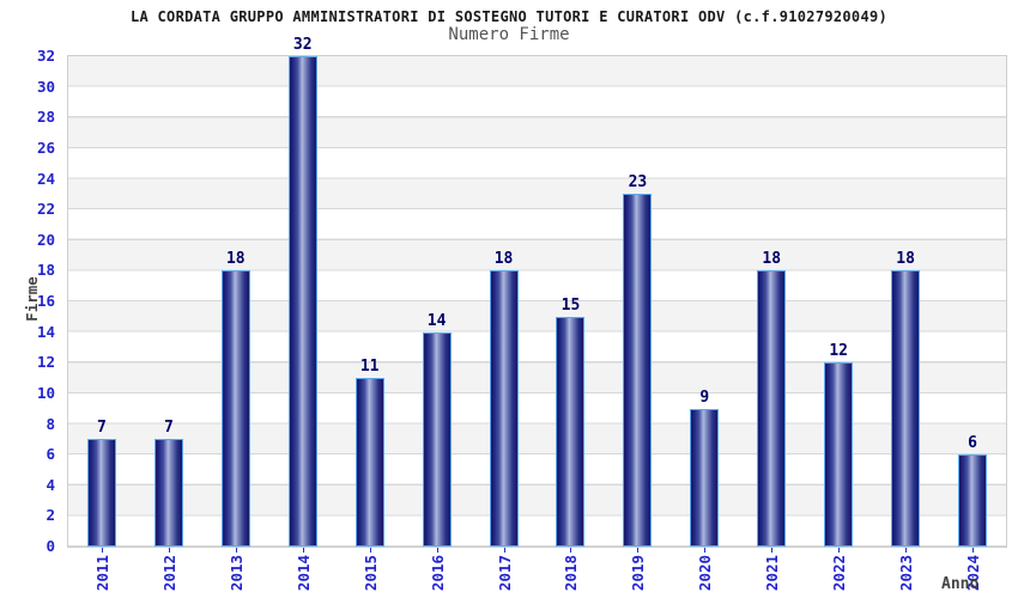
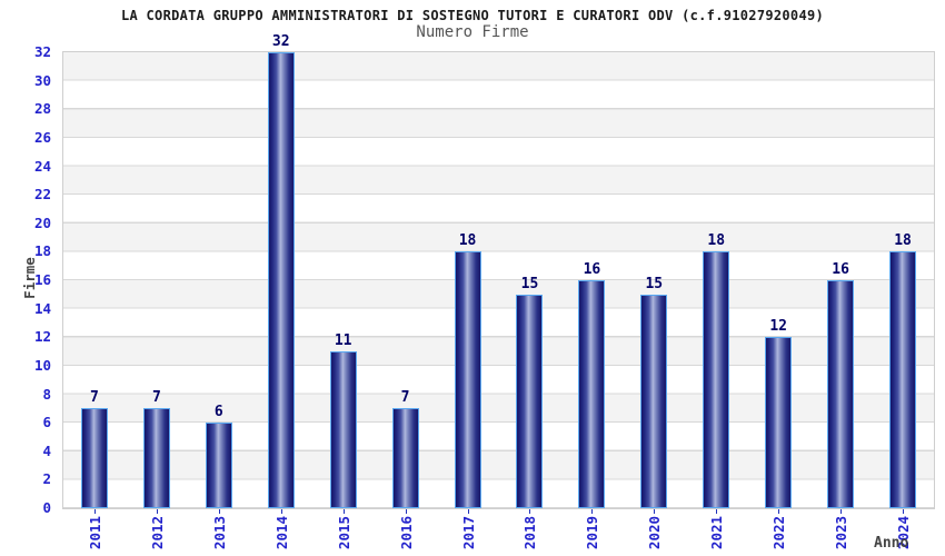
2013: 18 -> 6
2016: 14 -> 7
2019: 23 -> 16
2020: 9 -> 15
2023: 18 -> 16
2024: 6 -> 18
